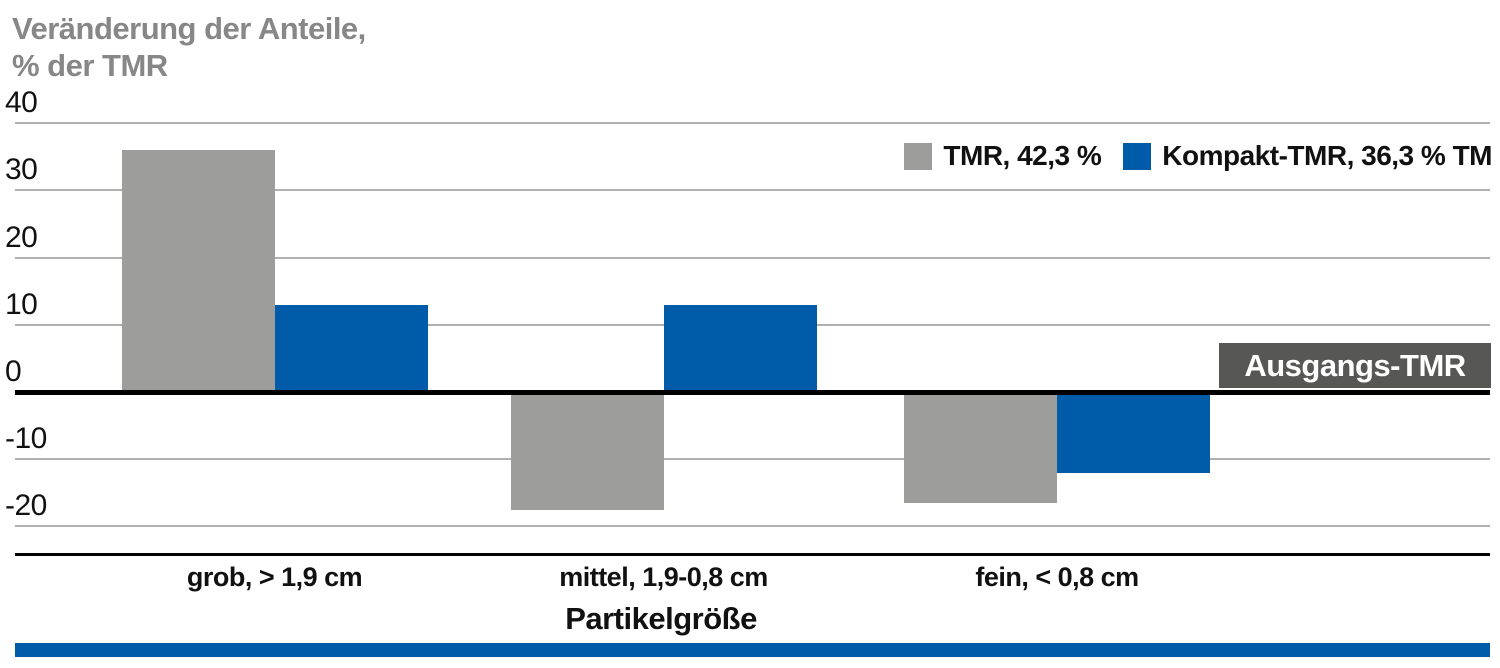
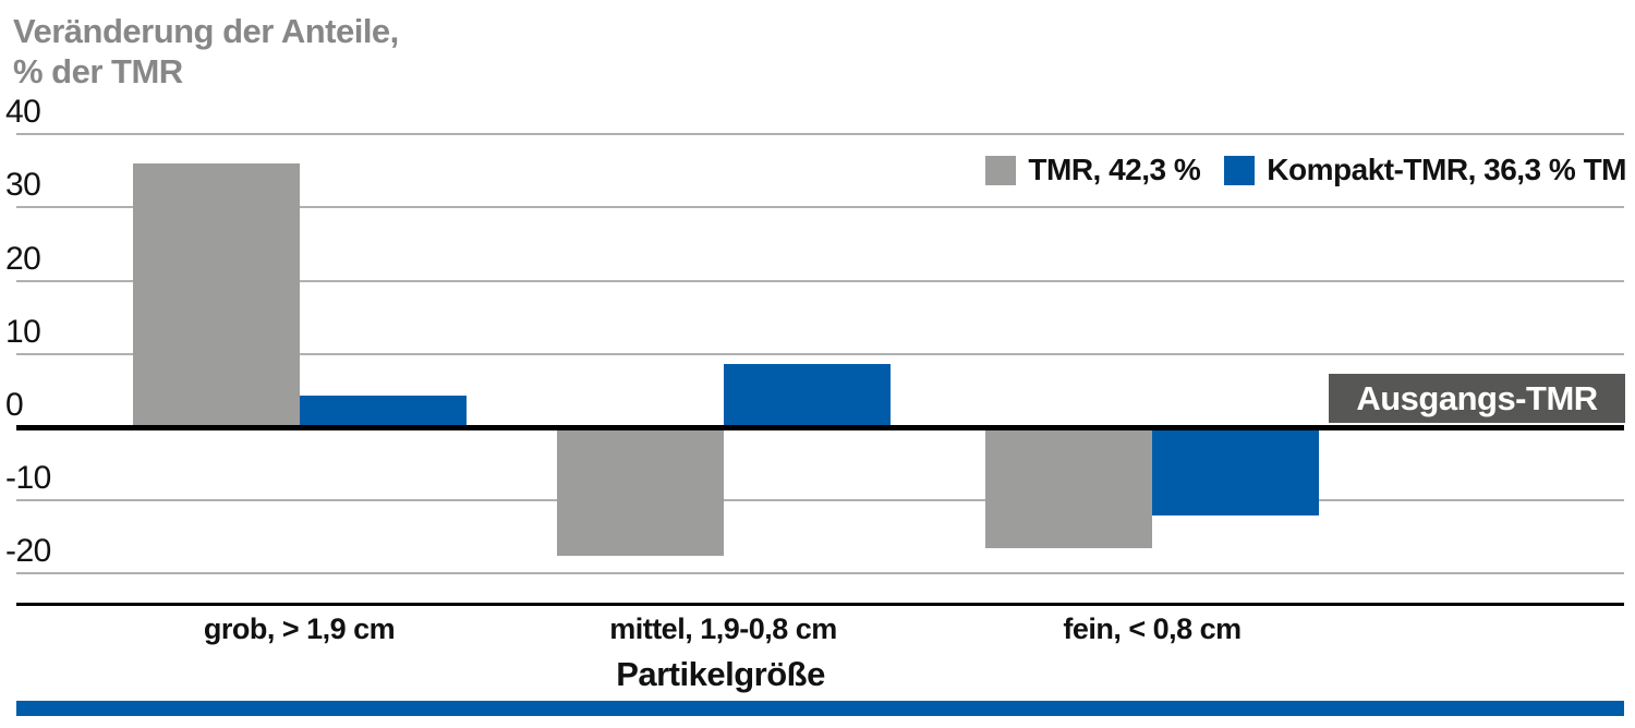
Kompakt-TMR, 36,3 % TM/grob, > 1,9 cm: 13 -> 4
Kompakt-TMR, 36,3 % TM/mittel, 1,9-0,8 cm: 13 -> 9
